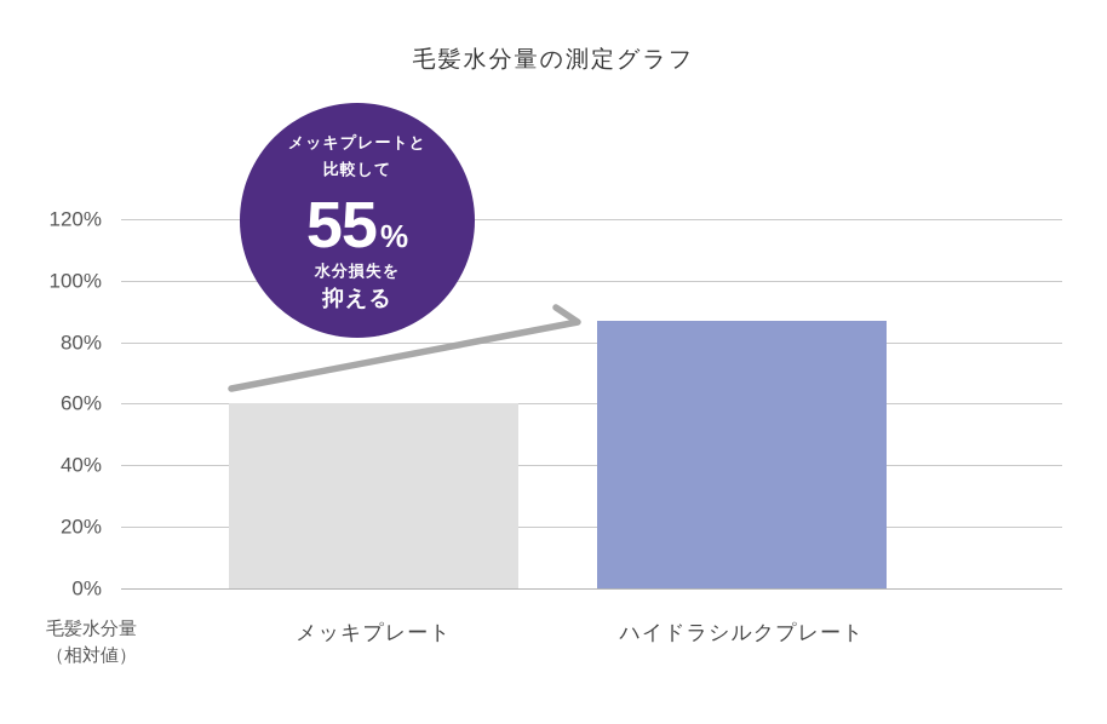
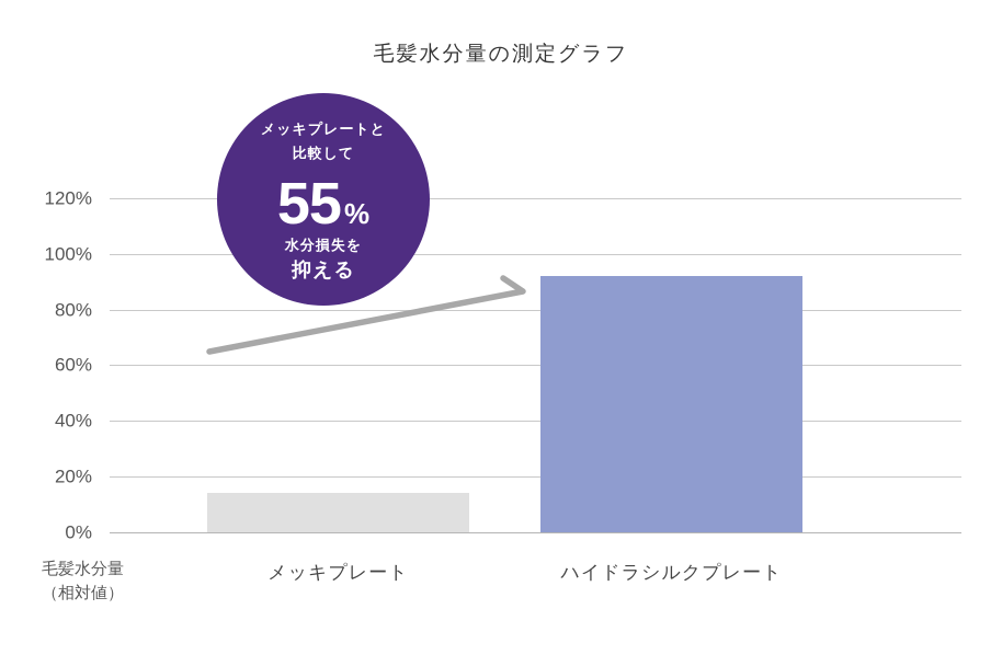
メッキプレート: 60% -> 14%
ハイドラシルクプレート: 87% -> 92%
